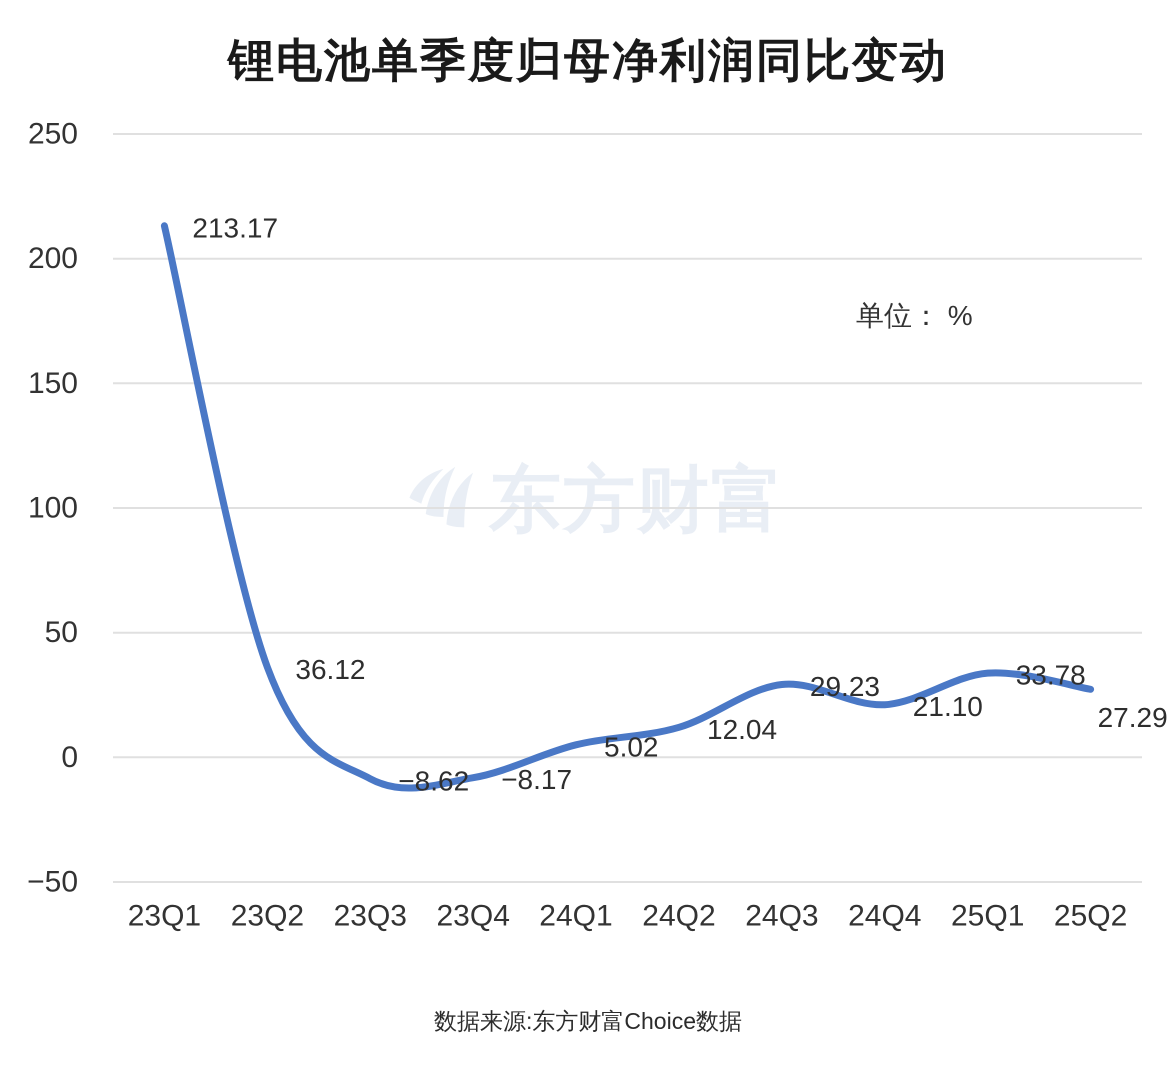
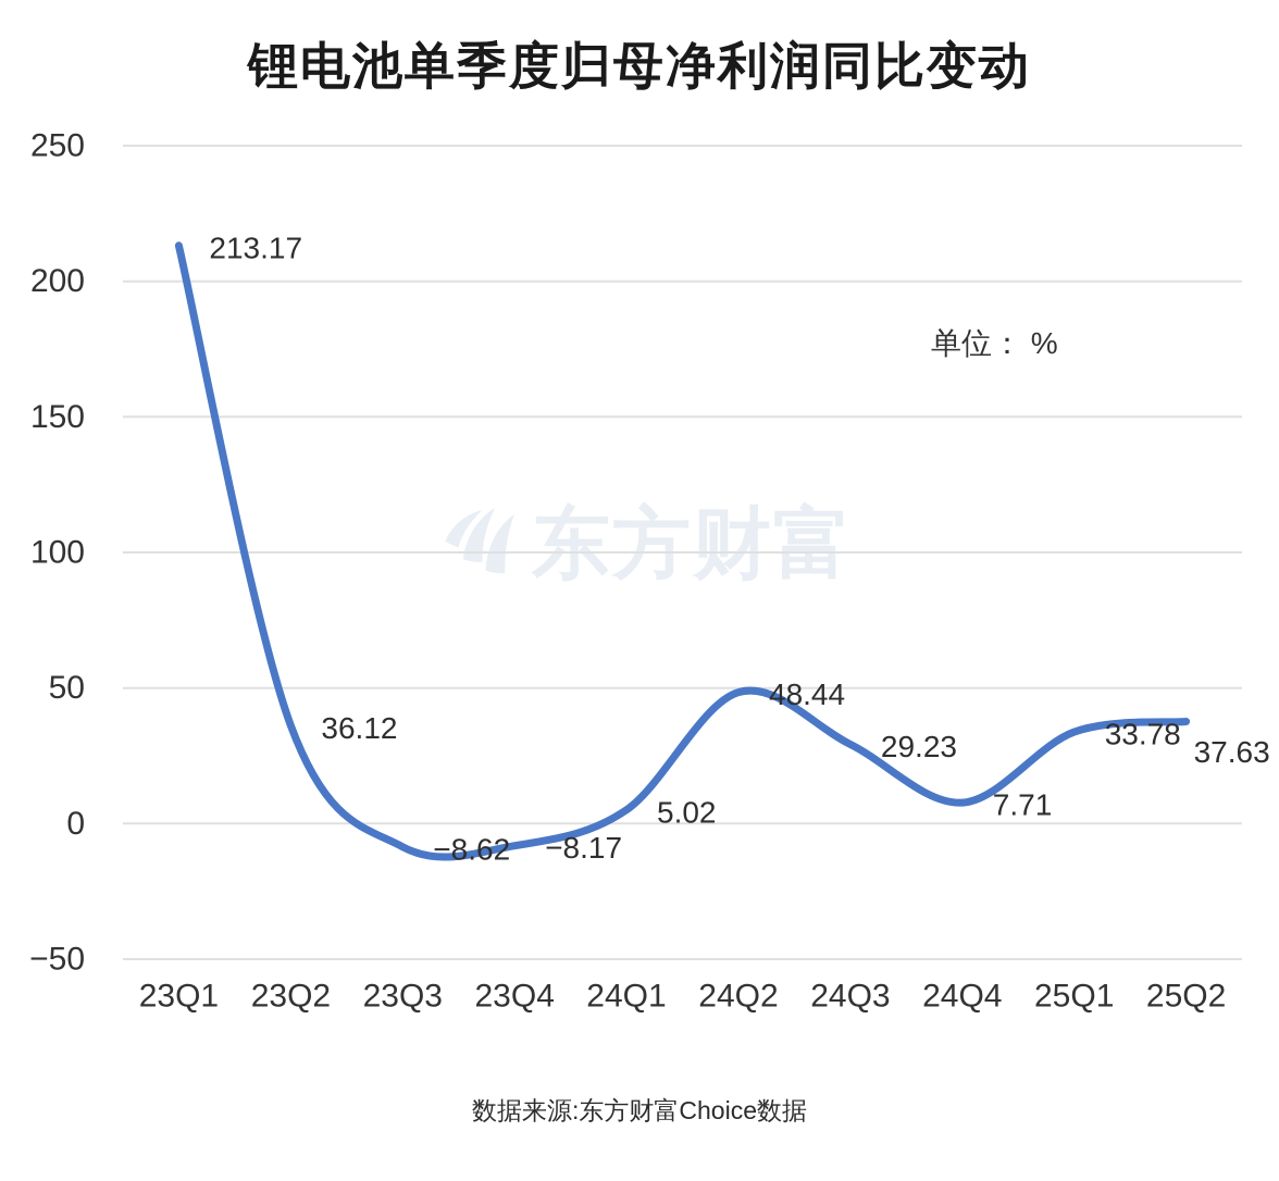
24Q2: 12.04 -> 48.44
24Q4: 21.10 -> 7.71
25Q2: 27.29 -> 37.63
